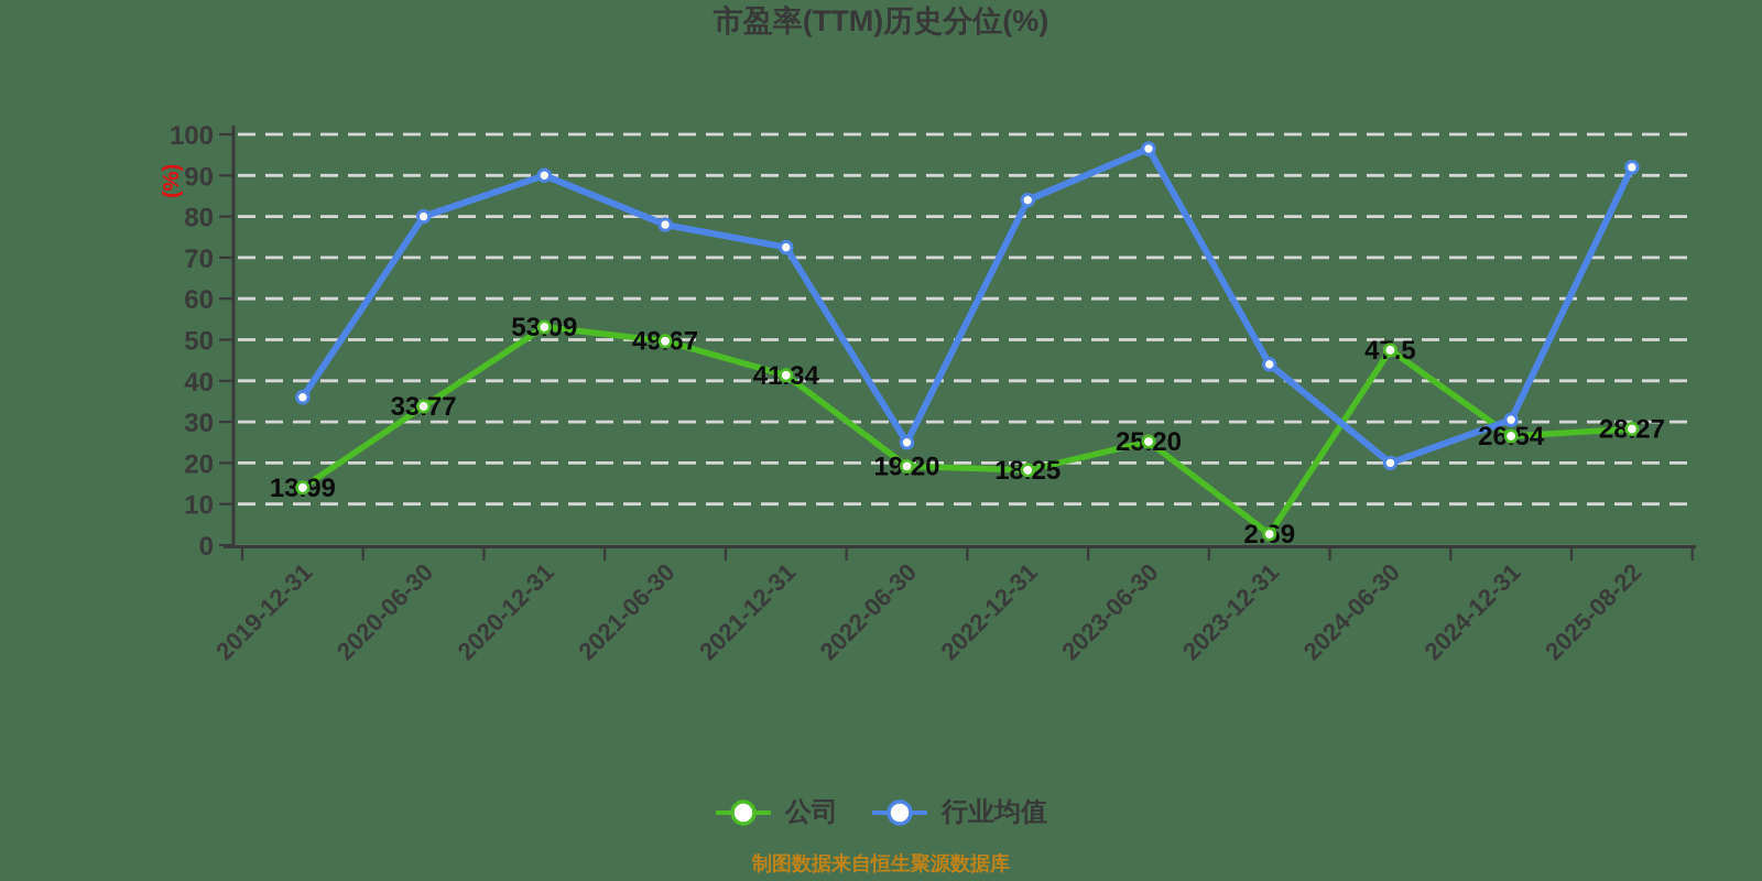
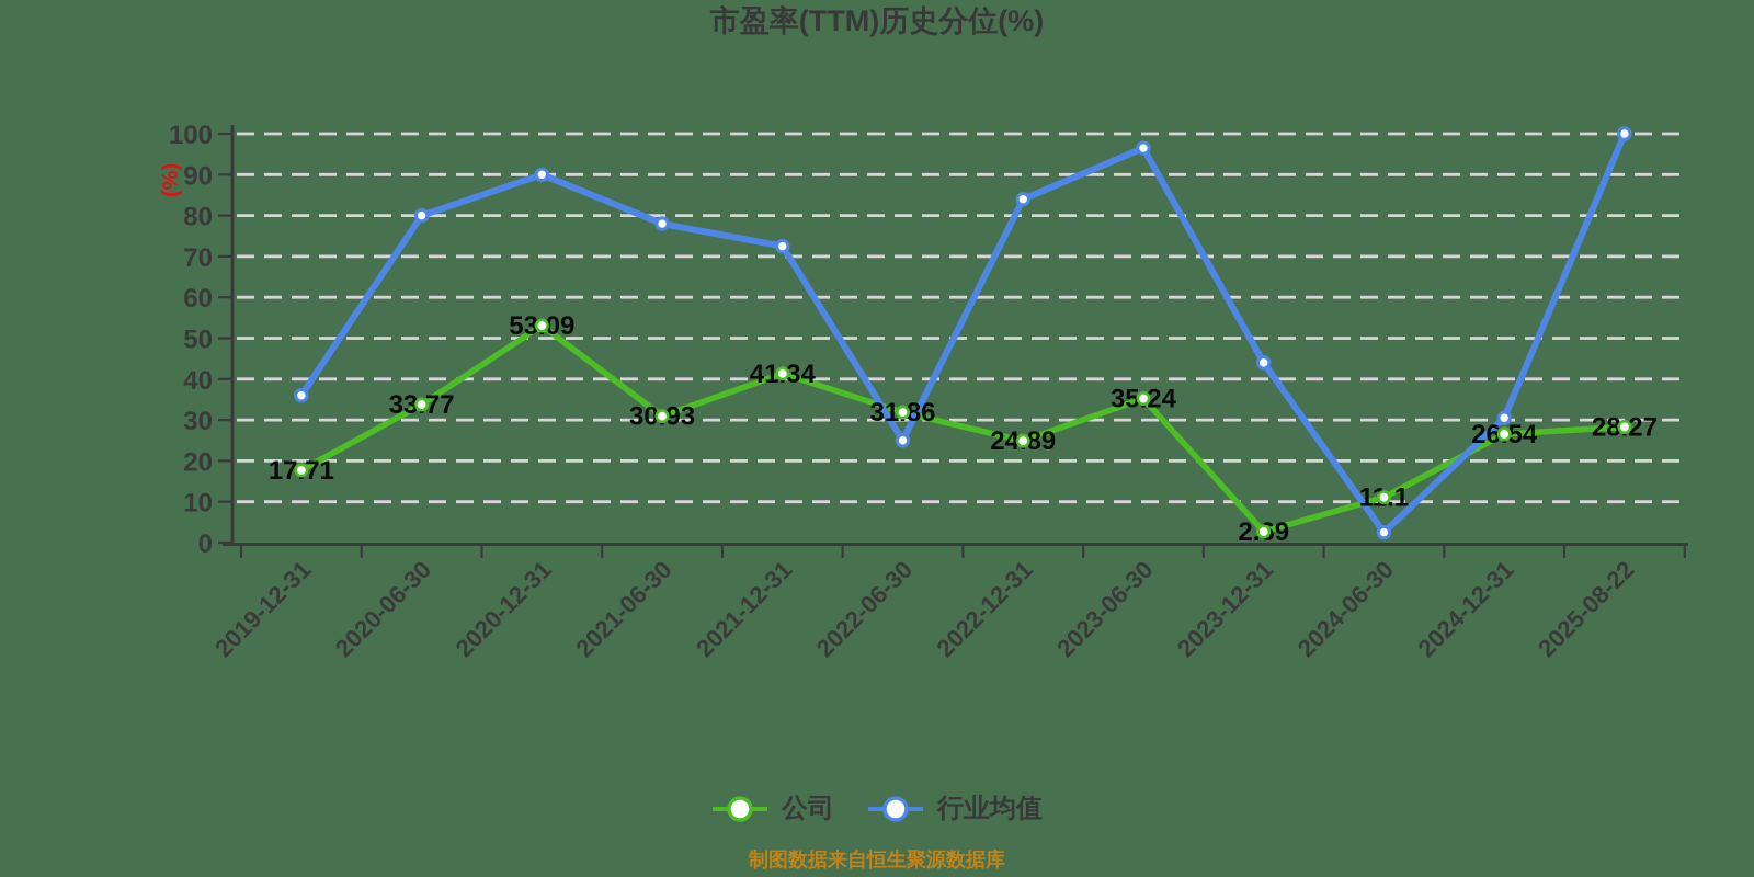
公司/2019-12-31: 13.99 -> 17.71
公司/2021-06-30: 49.67 -> 30.93
公司/2022-06-30: 19.20 -> 31.86
公司/2022-12-31: 18.25 -> 24.89
公司/2023-06-30: 25.20 -> 35.24
公司/2024-06-30: 47.5 -> 11.1
行业均值/2024-06-30: 20 -> 2
行业均值/2025-08-22: 92 -> 100
